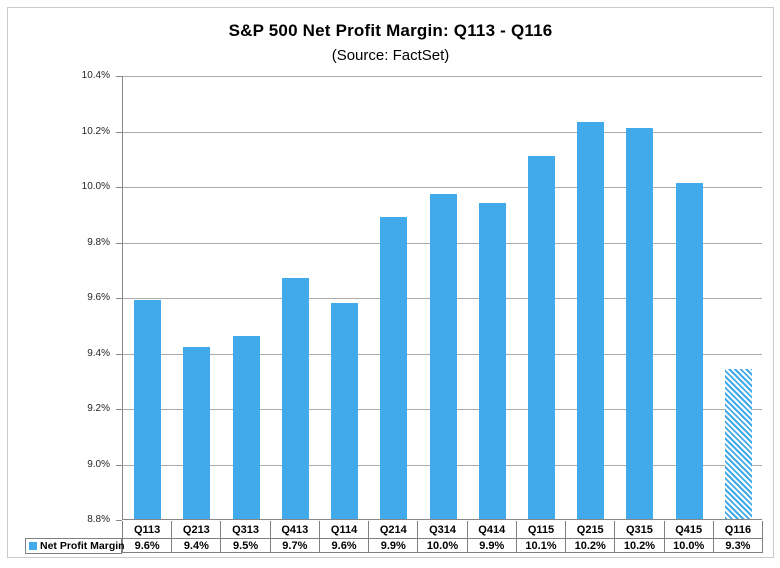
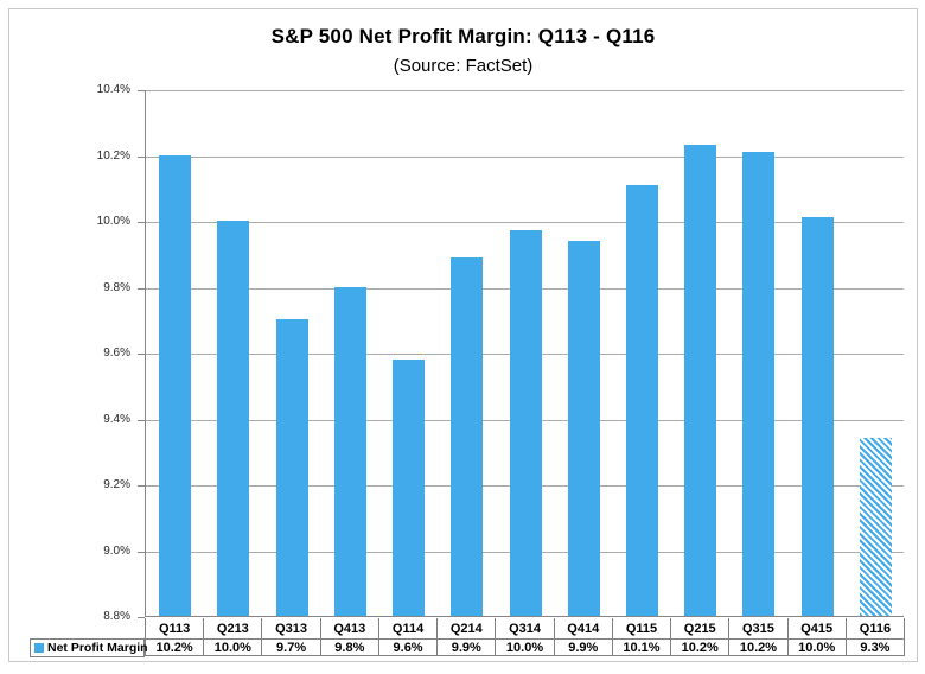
Q113: 9.6% -> 10.2%
Q213: 9.4% -> 10.0%
Q313: 9.5% -> 9.7%
Q413: 9.7% -> 9.8%
